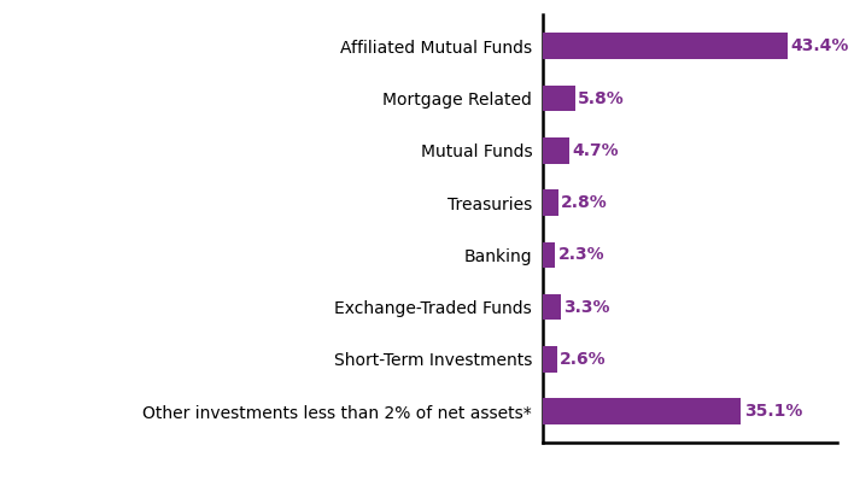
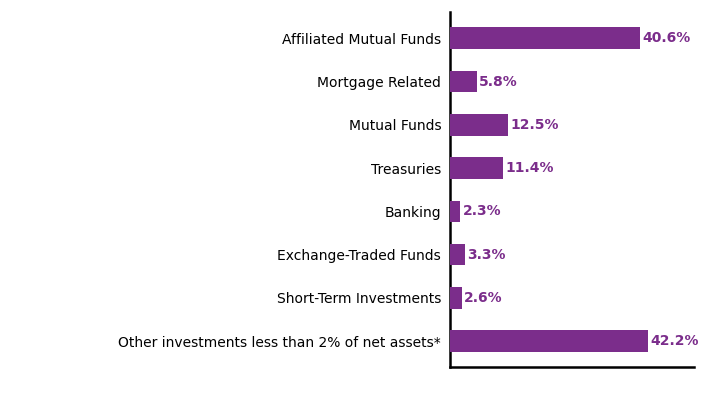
Affiliated Mutual Funds: 43.4% -> 40.6%
Mutual Funds: 4.7% -> 12.5%
Treasuries: 2.8% -> 11.4%
Other investments less than 2% of net assets*: 35.1% -> 42.2%
